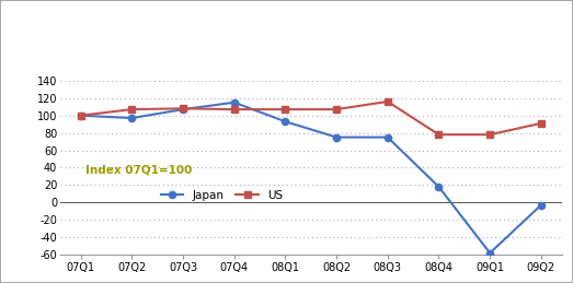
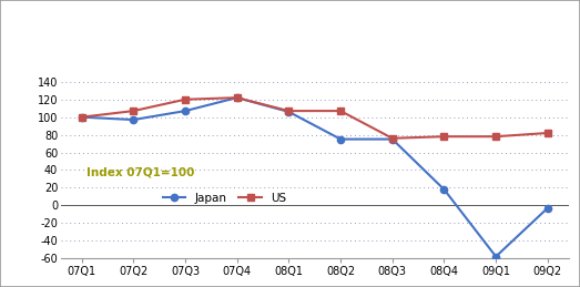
US/07Q3: 108 -> 120
Japan/07Q4: 115 -> 122
US/07Q4: 107 -> 122
Japan/08Q1: 93 -> 106
US/08Q3: 116 -> 76
US/09Q2: 91 -> 82
